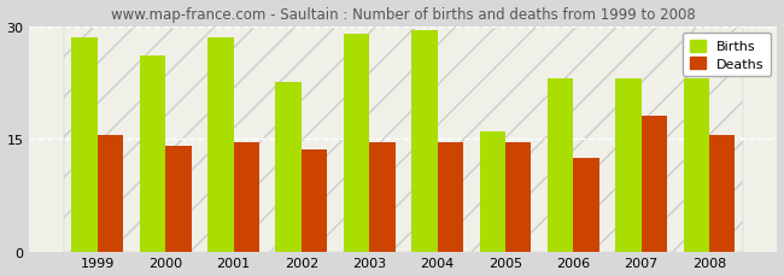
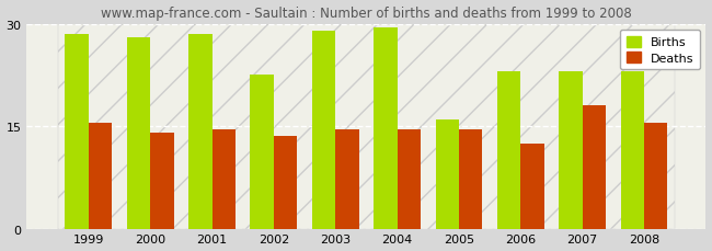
Births/2000: 26.0 -> 28.0
